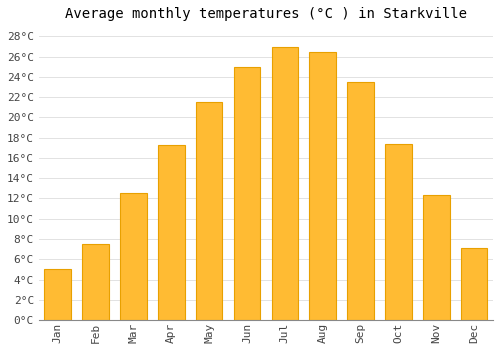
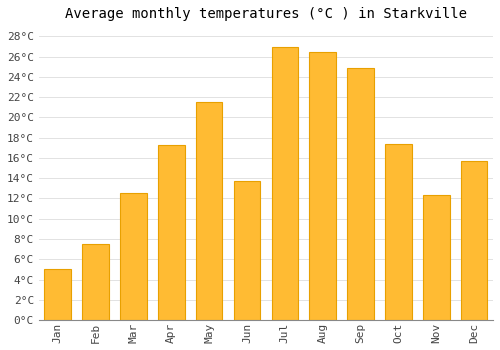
Jun: 25.0°C -> 13.7°C
Sep: 23.5°C -> 24.9°C
Dec: 7.1°C -> 15.7°C
